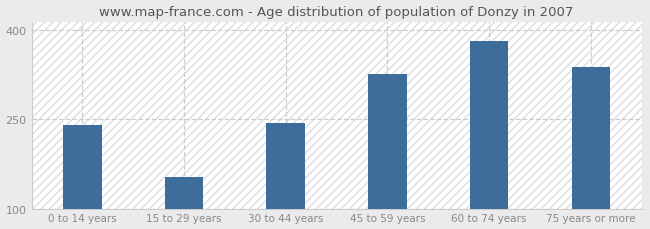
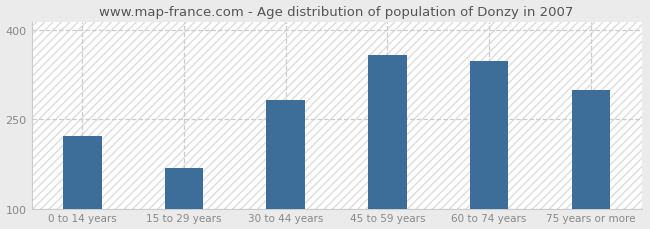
0 to 14 years: 240 -> 222
15 to 29 years: 154 -> 168
30 to 44 years: 244 -> 282
45 to 59 years: 326 -> 358
60 to 74 years: 382 -> 348
75 years or more: 338 -> 300
